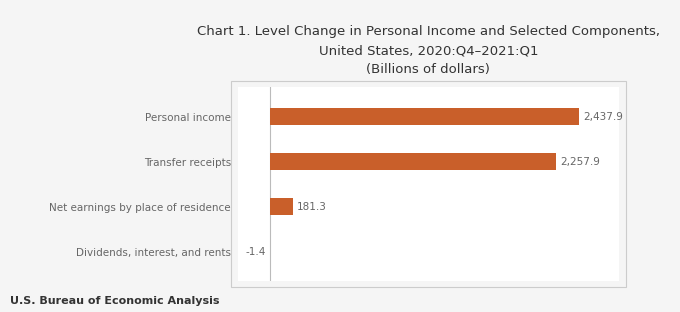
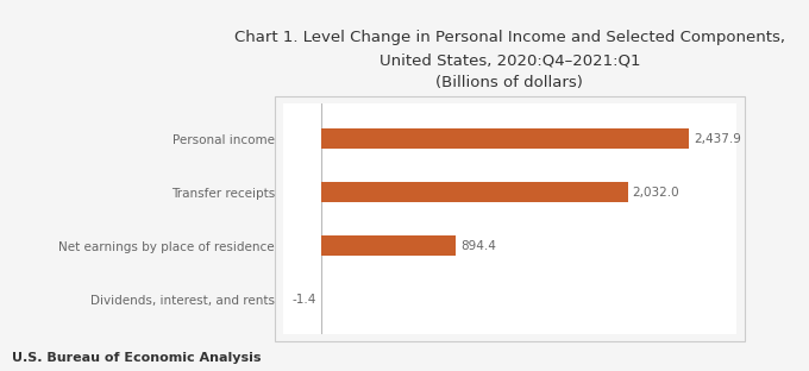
Transfer receipts: 2,257.9 -> 2,032.0
Net earnings by place of residence: 181.3 -> 894.4
